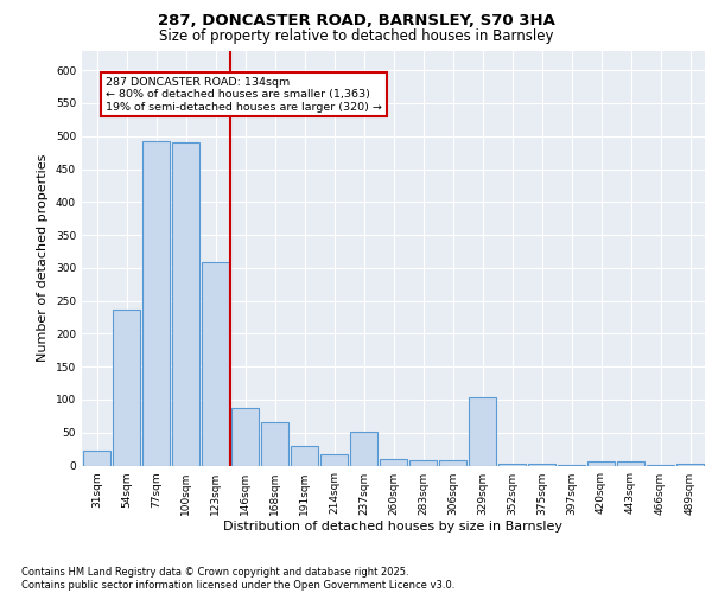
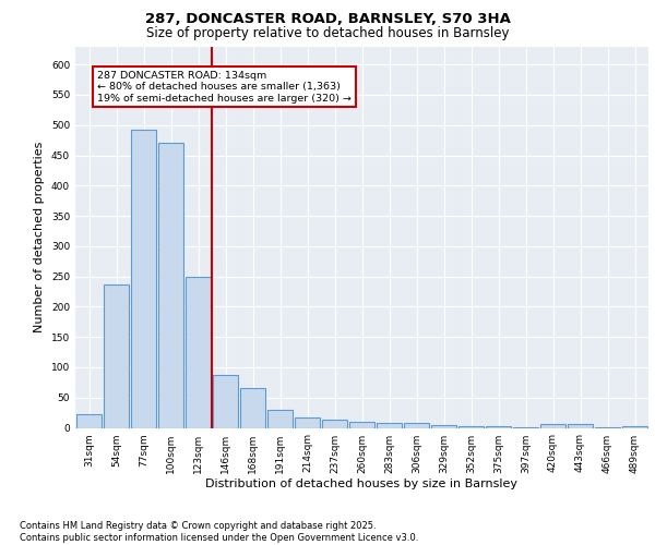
100sqm: 490 -> 470
123sqm: 308 -> 250
237sqm: 52 -> 13
329sqm: 104 -> 4
